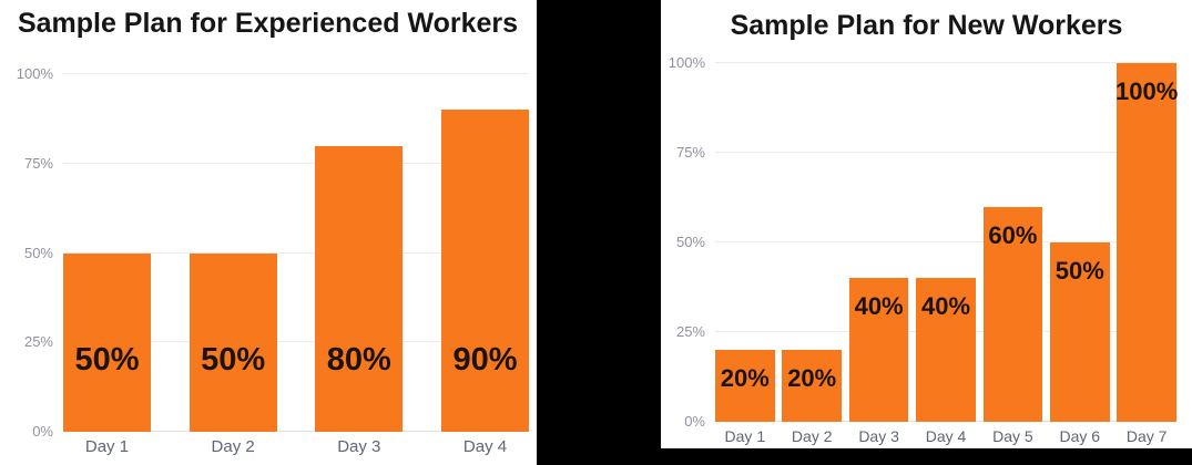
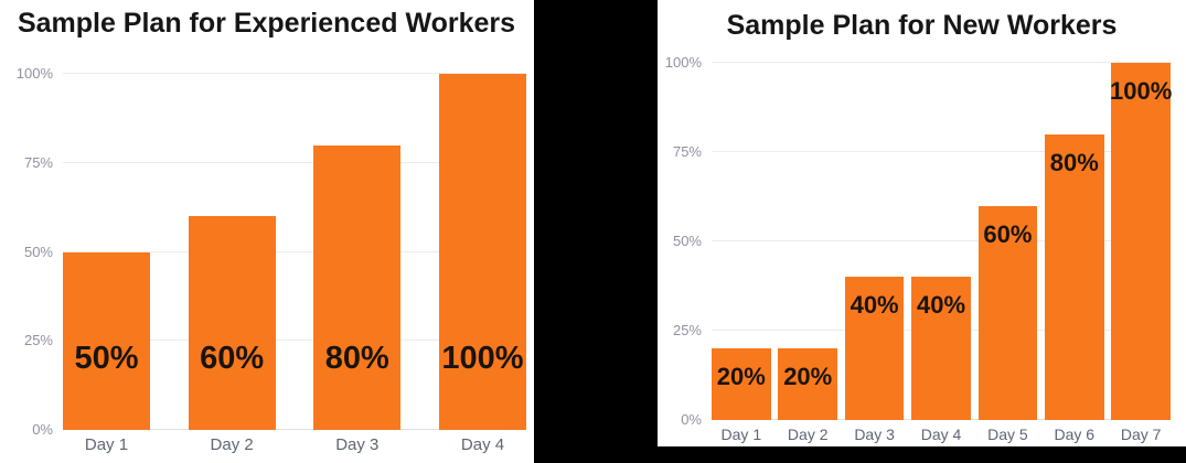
Sample Plan for Experienced Workers/Day 2: 50% -> 60%
Sample Plan for Experienced Workers/Day 4: 90% -> 100%
Sample Plan for New Workers/Day 6: 50% -> 80%
